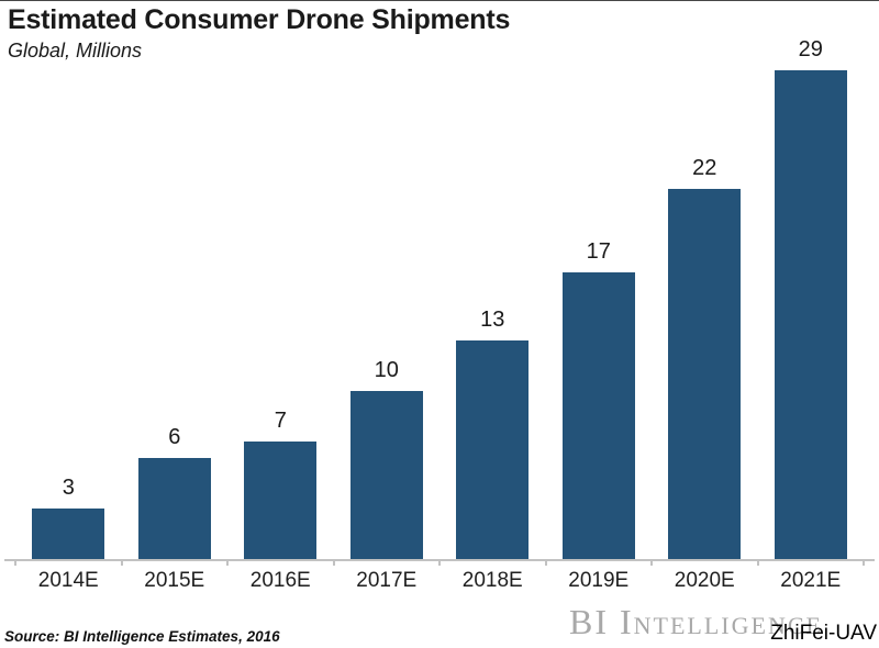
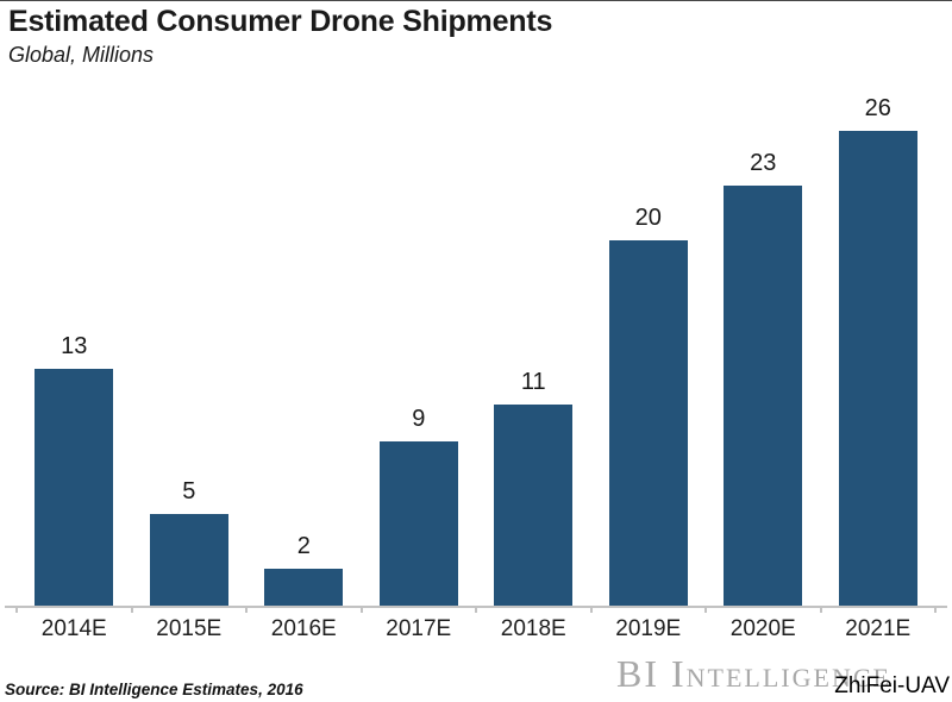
2014E: 3 -> 13
2015E: 6 -> 5
2016E: 7 -> 2
2017E: 10 -> 9
2018E: 13 -> 11
2019E: 17 -> 20
2020E: 22 -> 23
2021E: 29 -> 26
